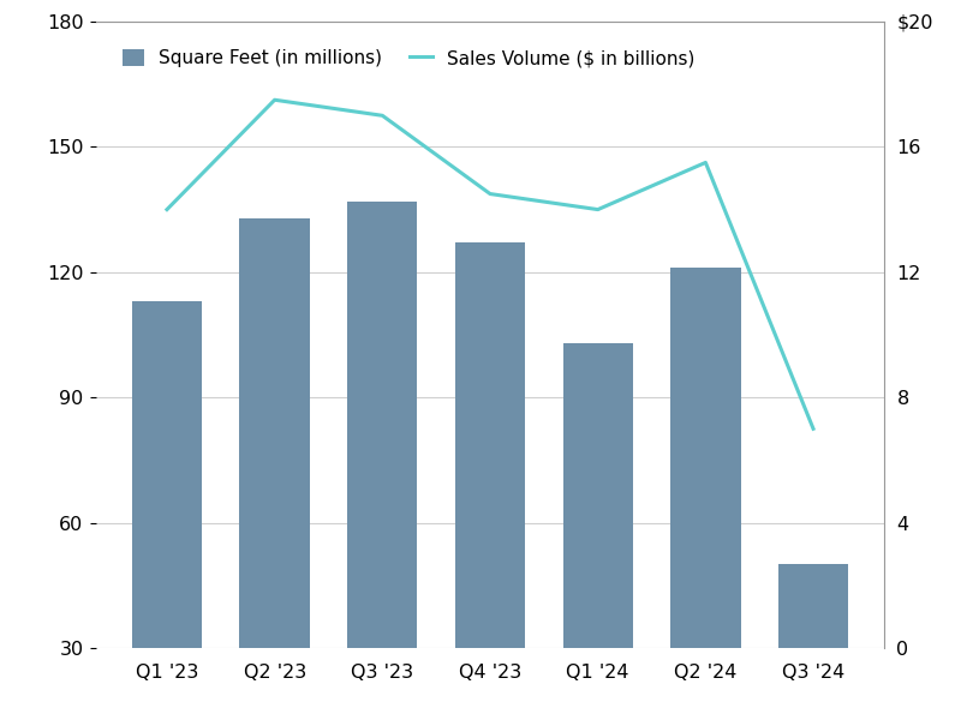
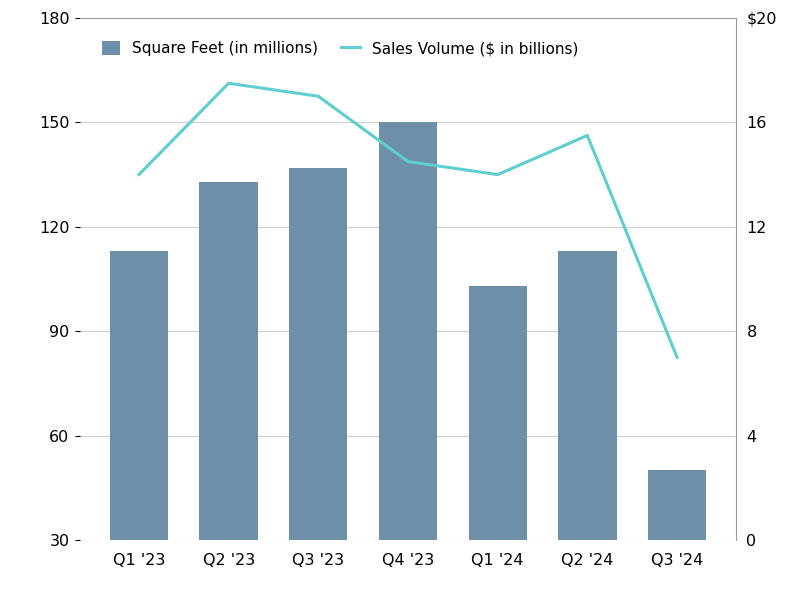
Square Feet (in millions)/Q4 '23: 127 -> 150
Square Feet (in millions)/Q2 '24: 121 -> 113
